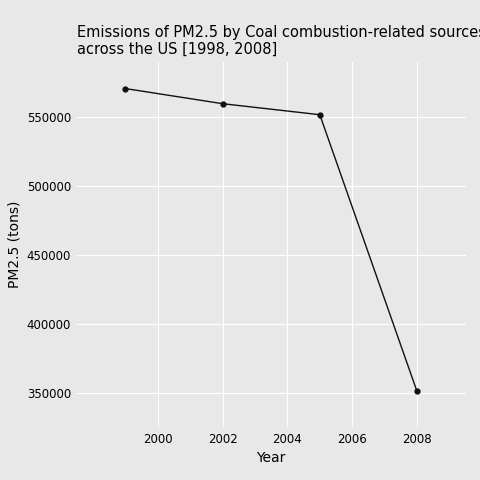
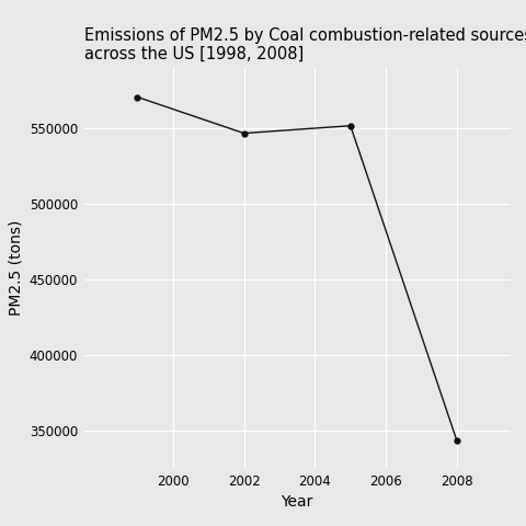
2002: 560000 -> 547000
2008: 351000 -> 343000
